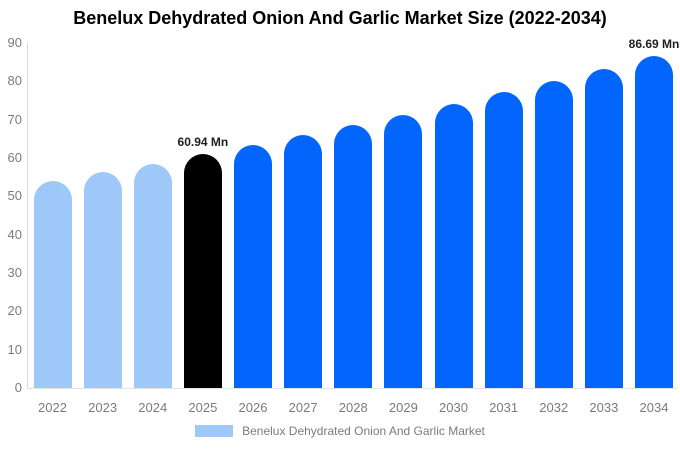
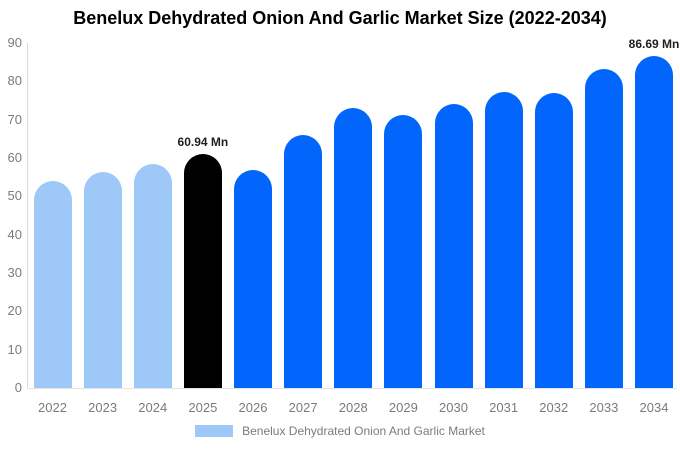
2026: 63 -> 57
2028: 68 -> 73
2032: 80 -> 77
